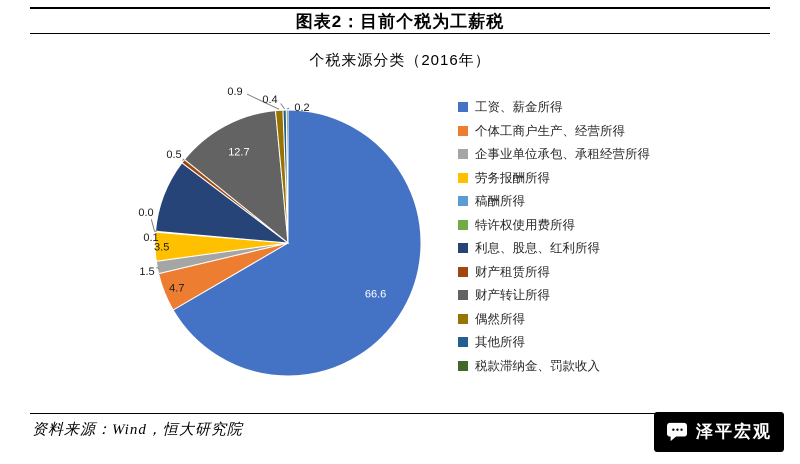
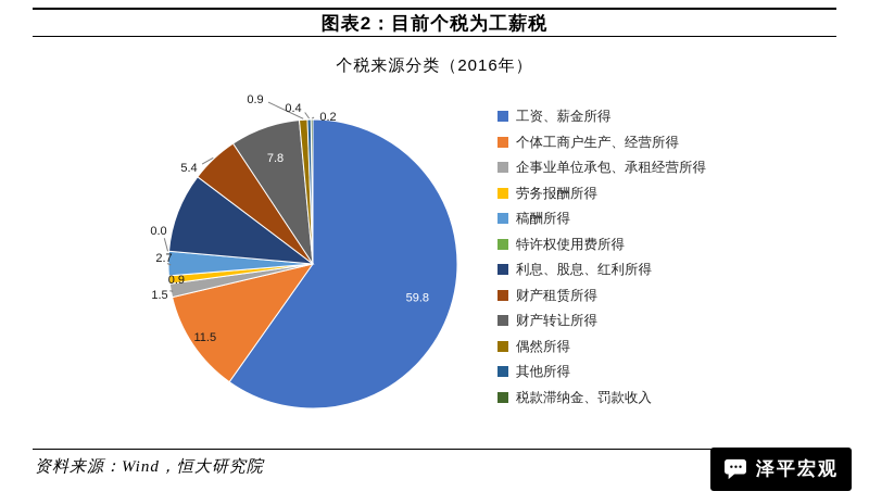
工资、薪金所得: 66.6 -> 59.8
个体工商户生产、经营所得: 4.7 -> 11.5
劳务报酬所得: 3.5 -> 0.9
稿酬所得: 0.1 -> 2.7
财产租赁所得: 0.5 -> 5.4
财产转让所得: 12.7 -> 7.8
